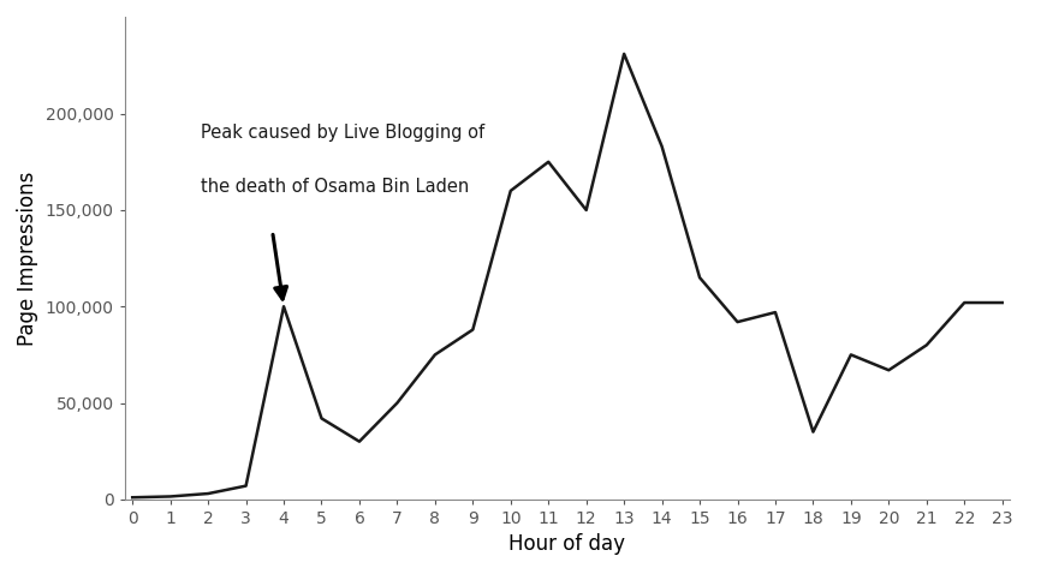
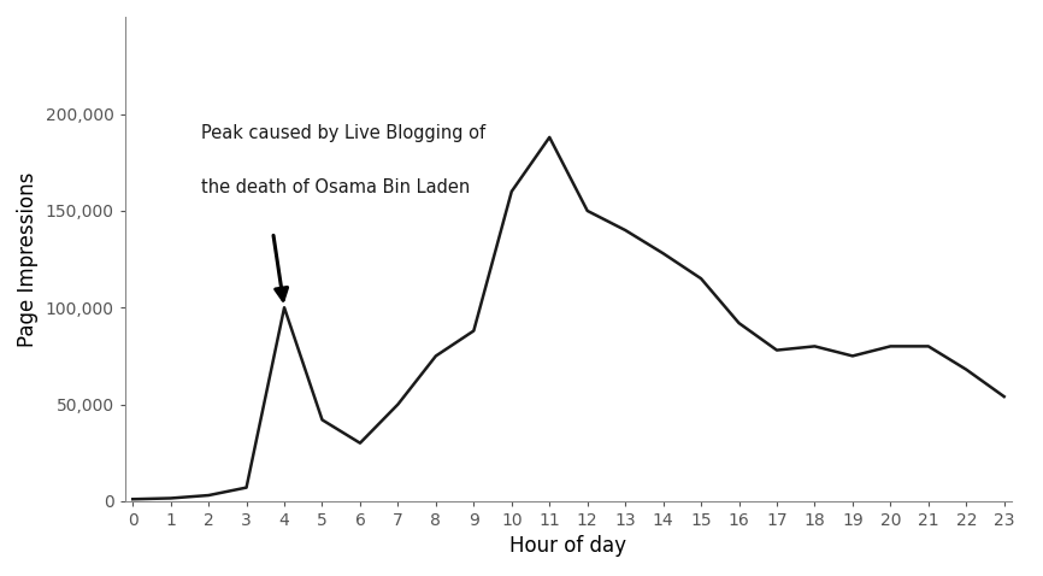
11: 175,000 -> 188,000
13: 231,000 -> 140,000
14: 183,000 -> 128,000
17: 97,000 -> 78,000
18: 35,000 -> 80,000
20: 67,000 -> 80,000
22: 102,000 -> 68,000
23: 102,000 -> 54,000
